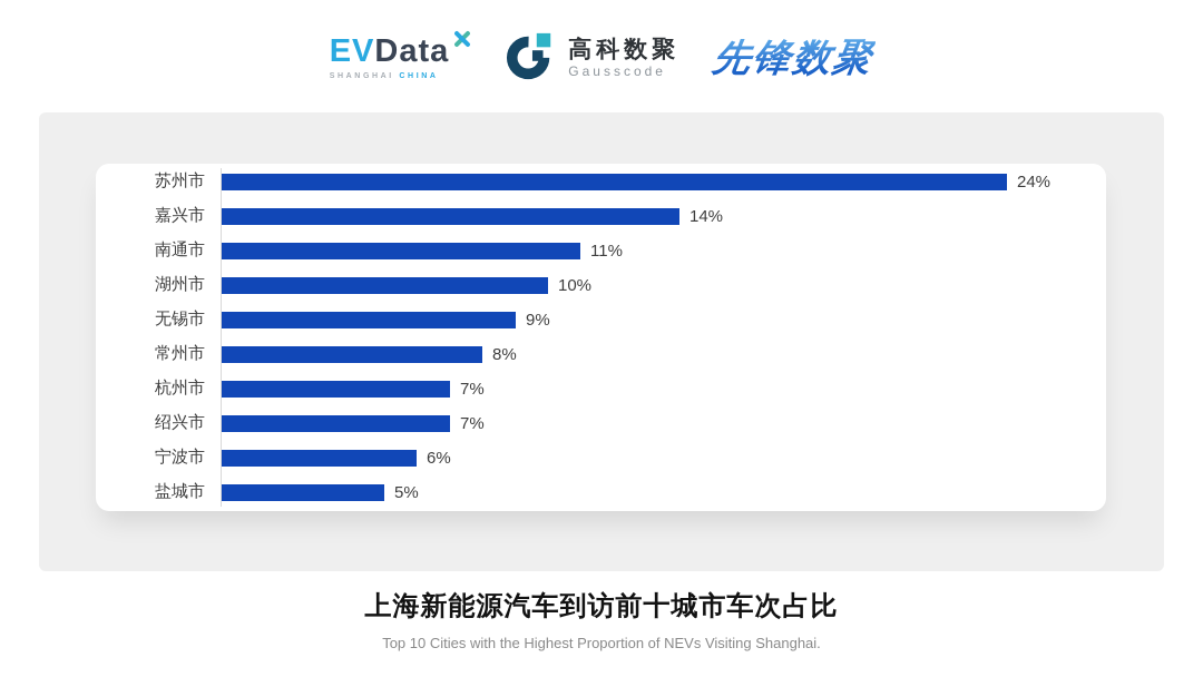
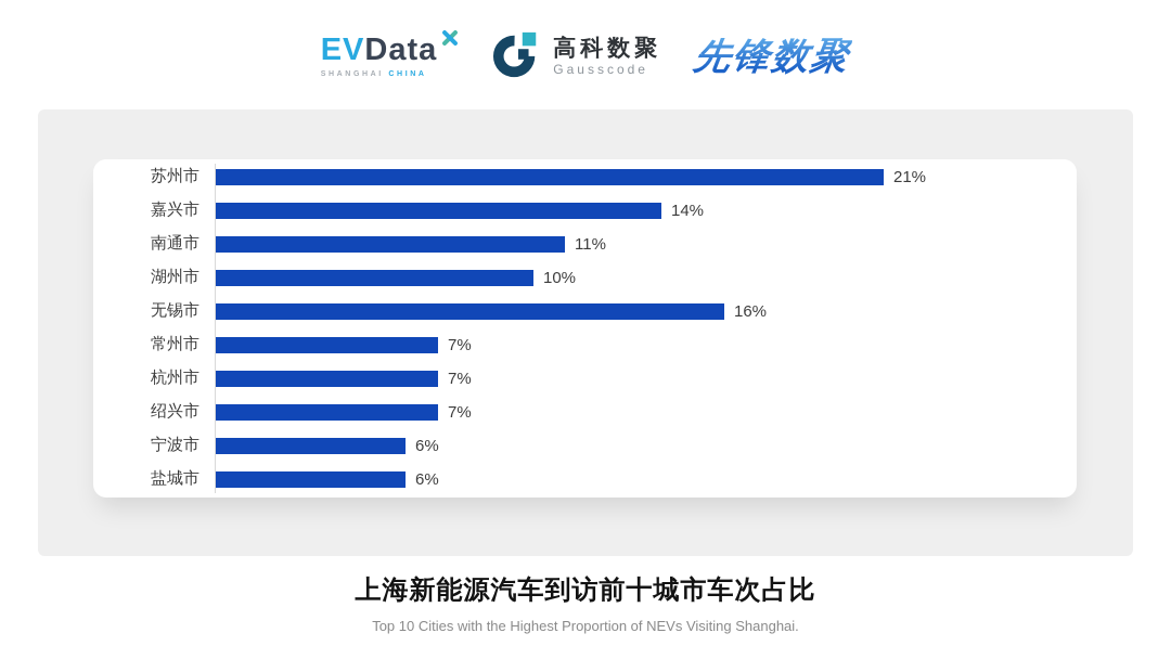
苏州市: 24% -> 21%
无锡市: 9% -> 16%
常州市: 8% -> 7%
盐城市: 5% -> 6%
